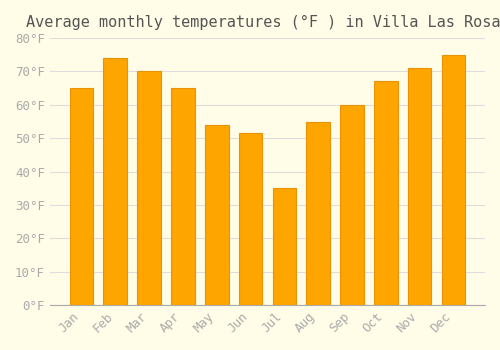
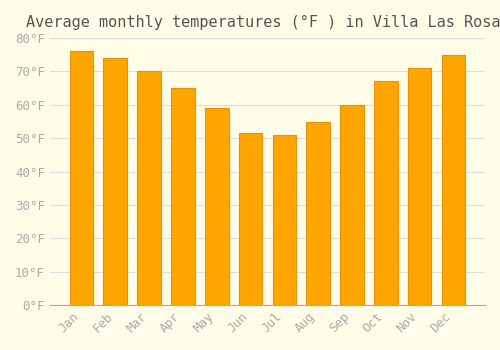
Jan: 65.0°F -> 76.0°F
May: 54.0°F -> 59.0°F
Jul: 35.0°F -> 51.0°F
